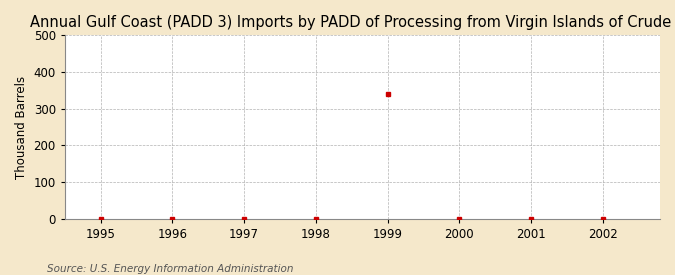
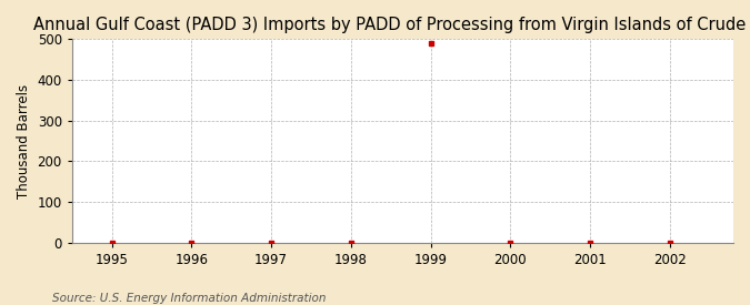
1999: 340 -> 489
